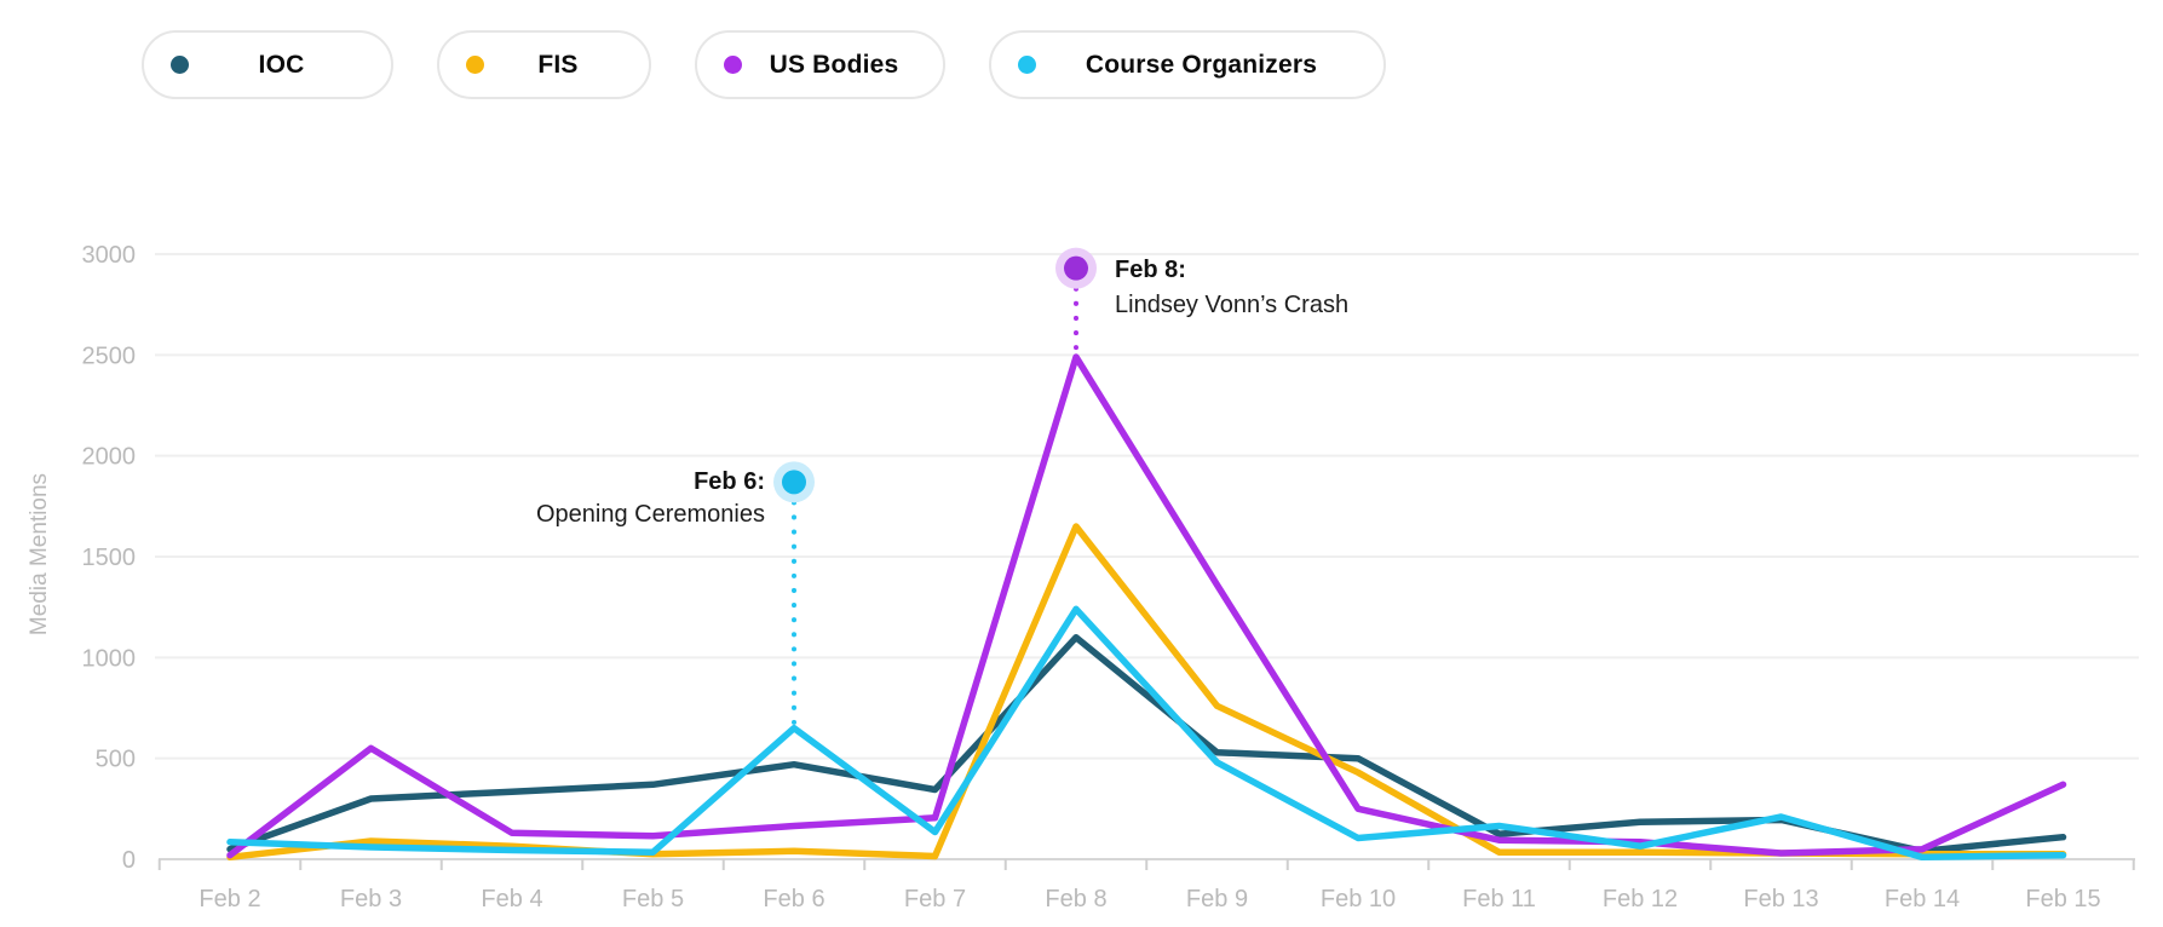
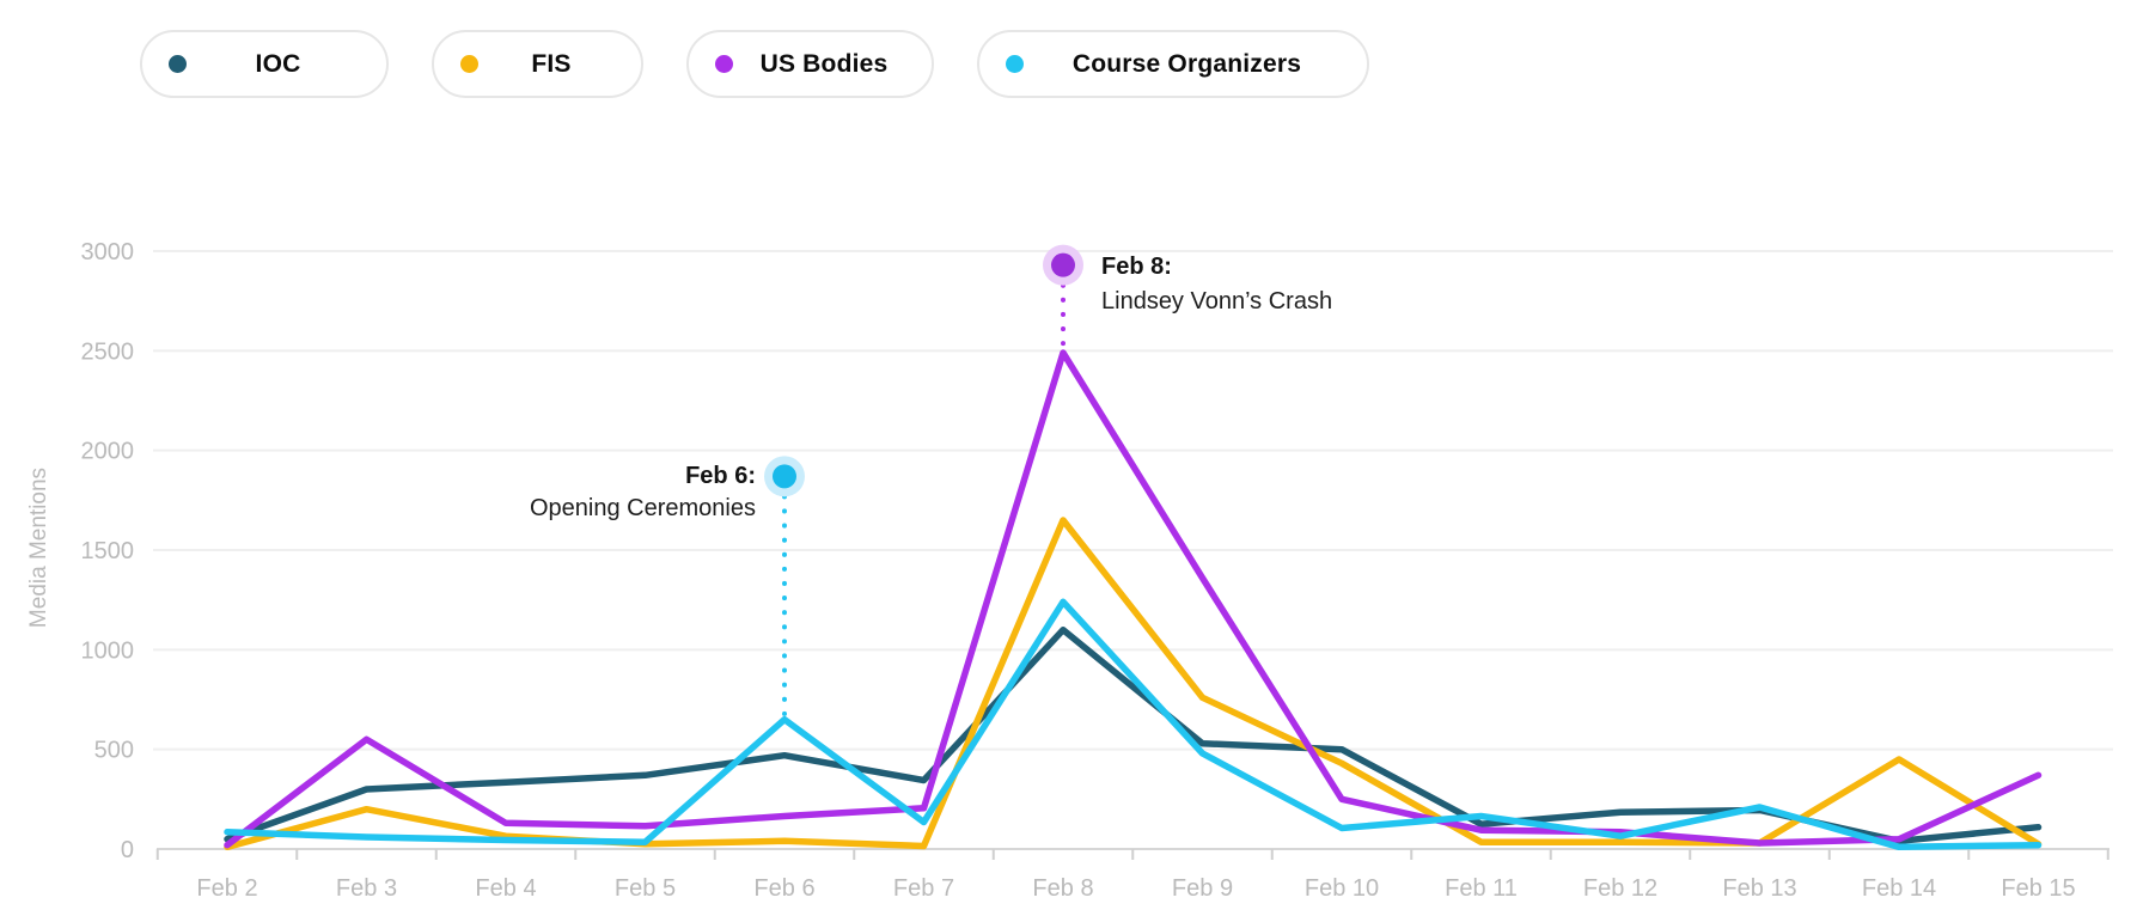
FIS/Feb 3: 90 -> 200
FIS/Feb 14: 20 -> 450
